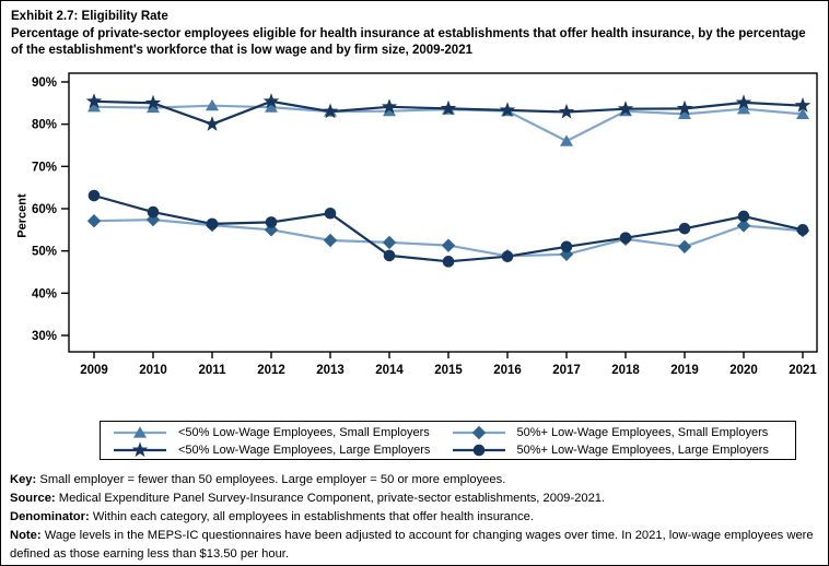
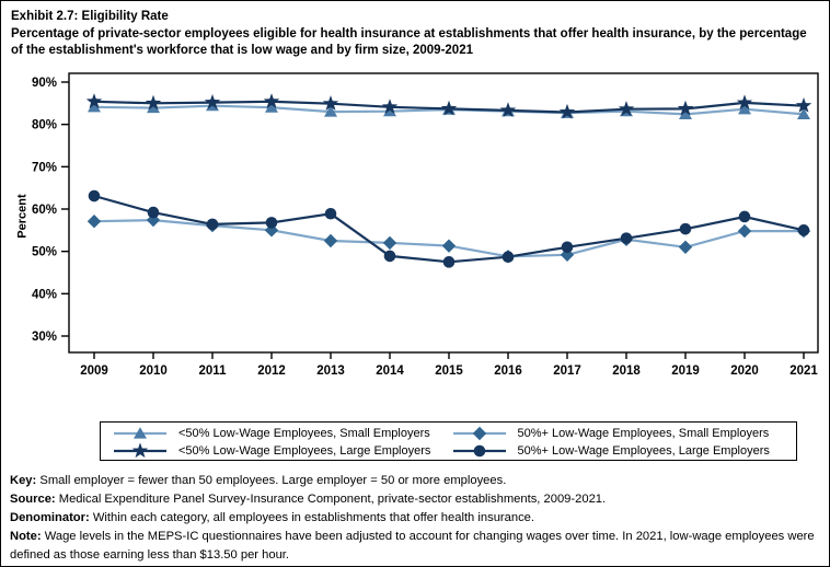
<50% Low-Wage Employees, Large Employers/2011: 80% -> 85%
<50% Low-Wage Employees, Large Employers/2013: 83% -> 85%
<50% Low-Wage Employees, Small Employers/2017: 76% -> 83%
50%+ Low-Wage Employees, Small Employers/2020: 56% -> 55%
